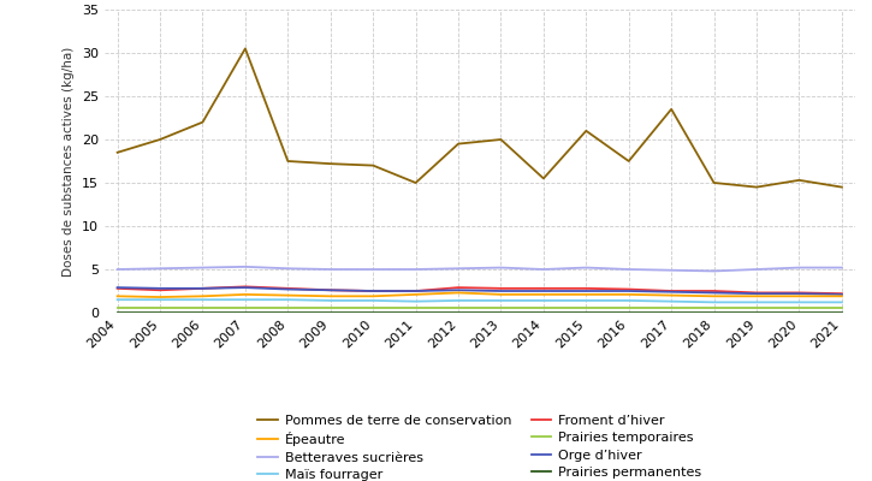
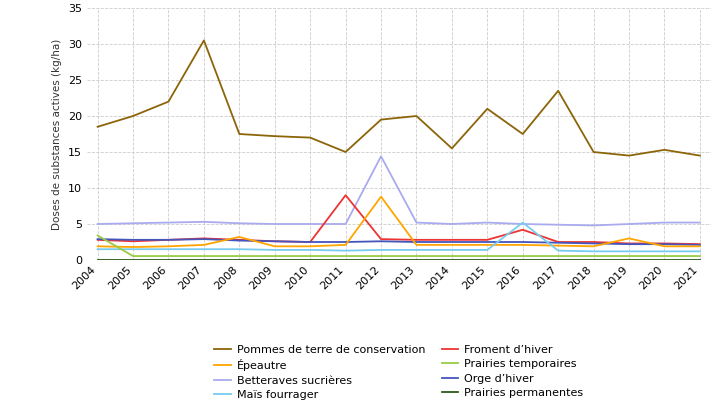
Prairies temporaires/2004: 0.6 -> 3.4
Épeautre/2008: 2.0 -> 3.2
Froment d’hiver/2011: 2.5 -> 9.0
Betteraves sucrières/2012: 5.1 -> 14.4
Épeautre/2012: 2.3 -> 8.8
Froment d’hiver/2016: 2.7 -> 4.2
Maïs fourrager/2016: 1.4 -> 5.2
Épeautre/2019: 1.9 -> 3.0
